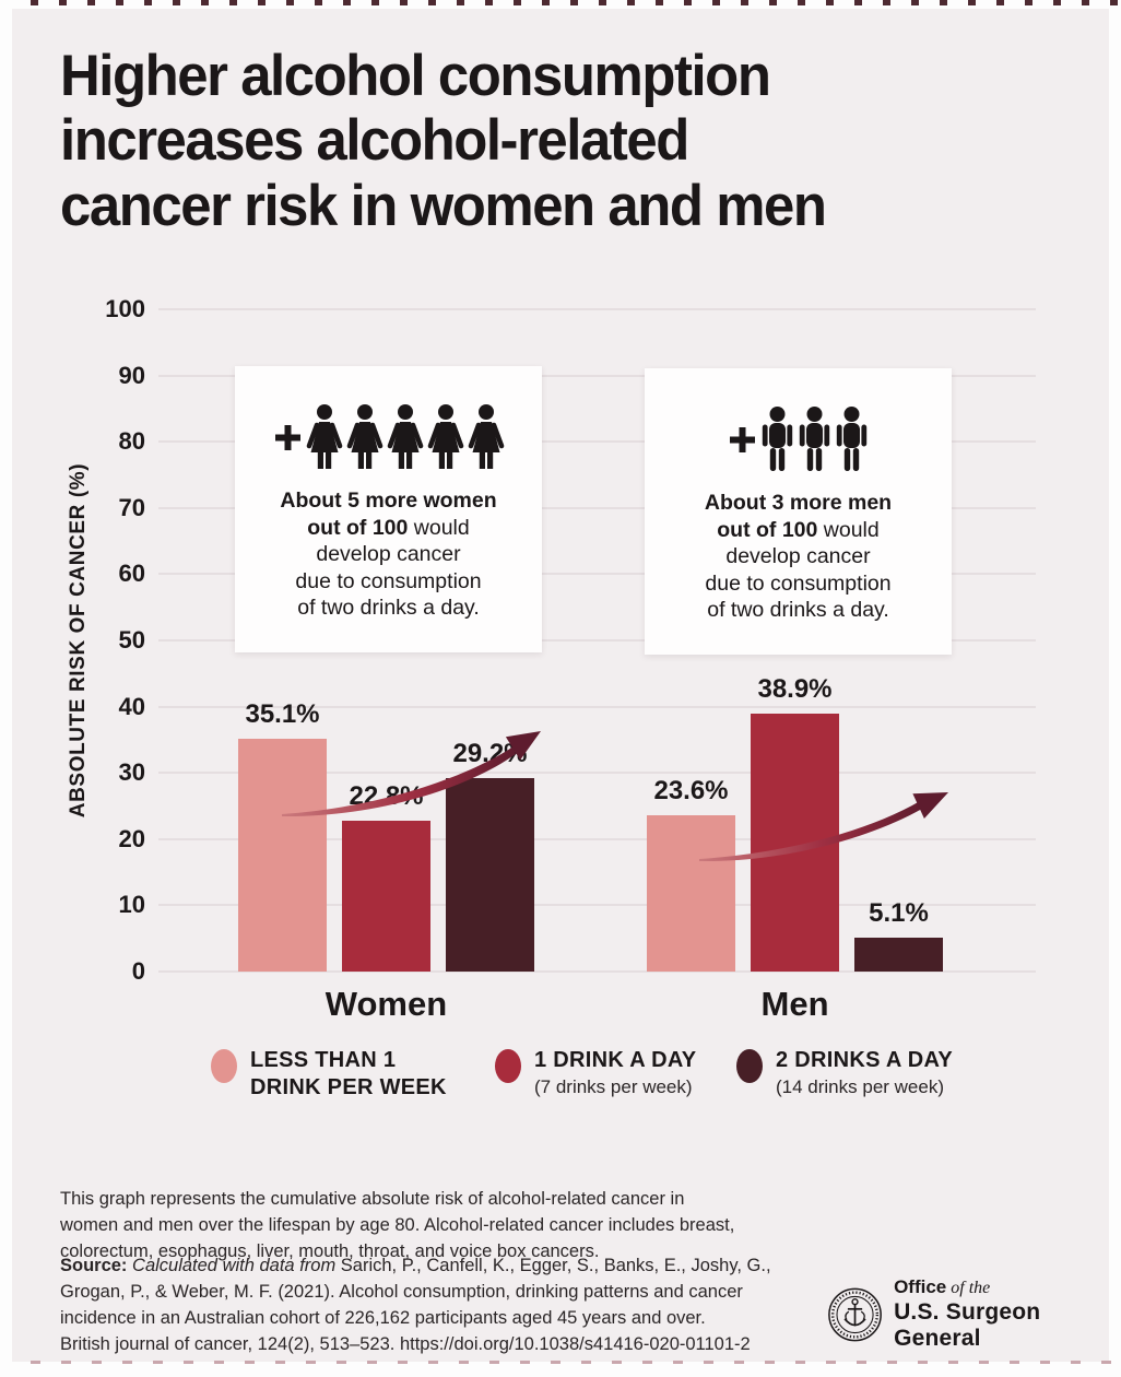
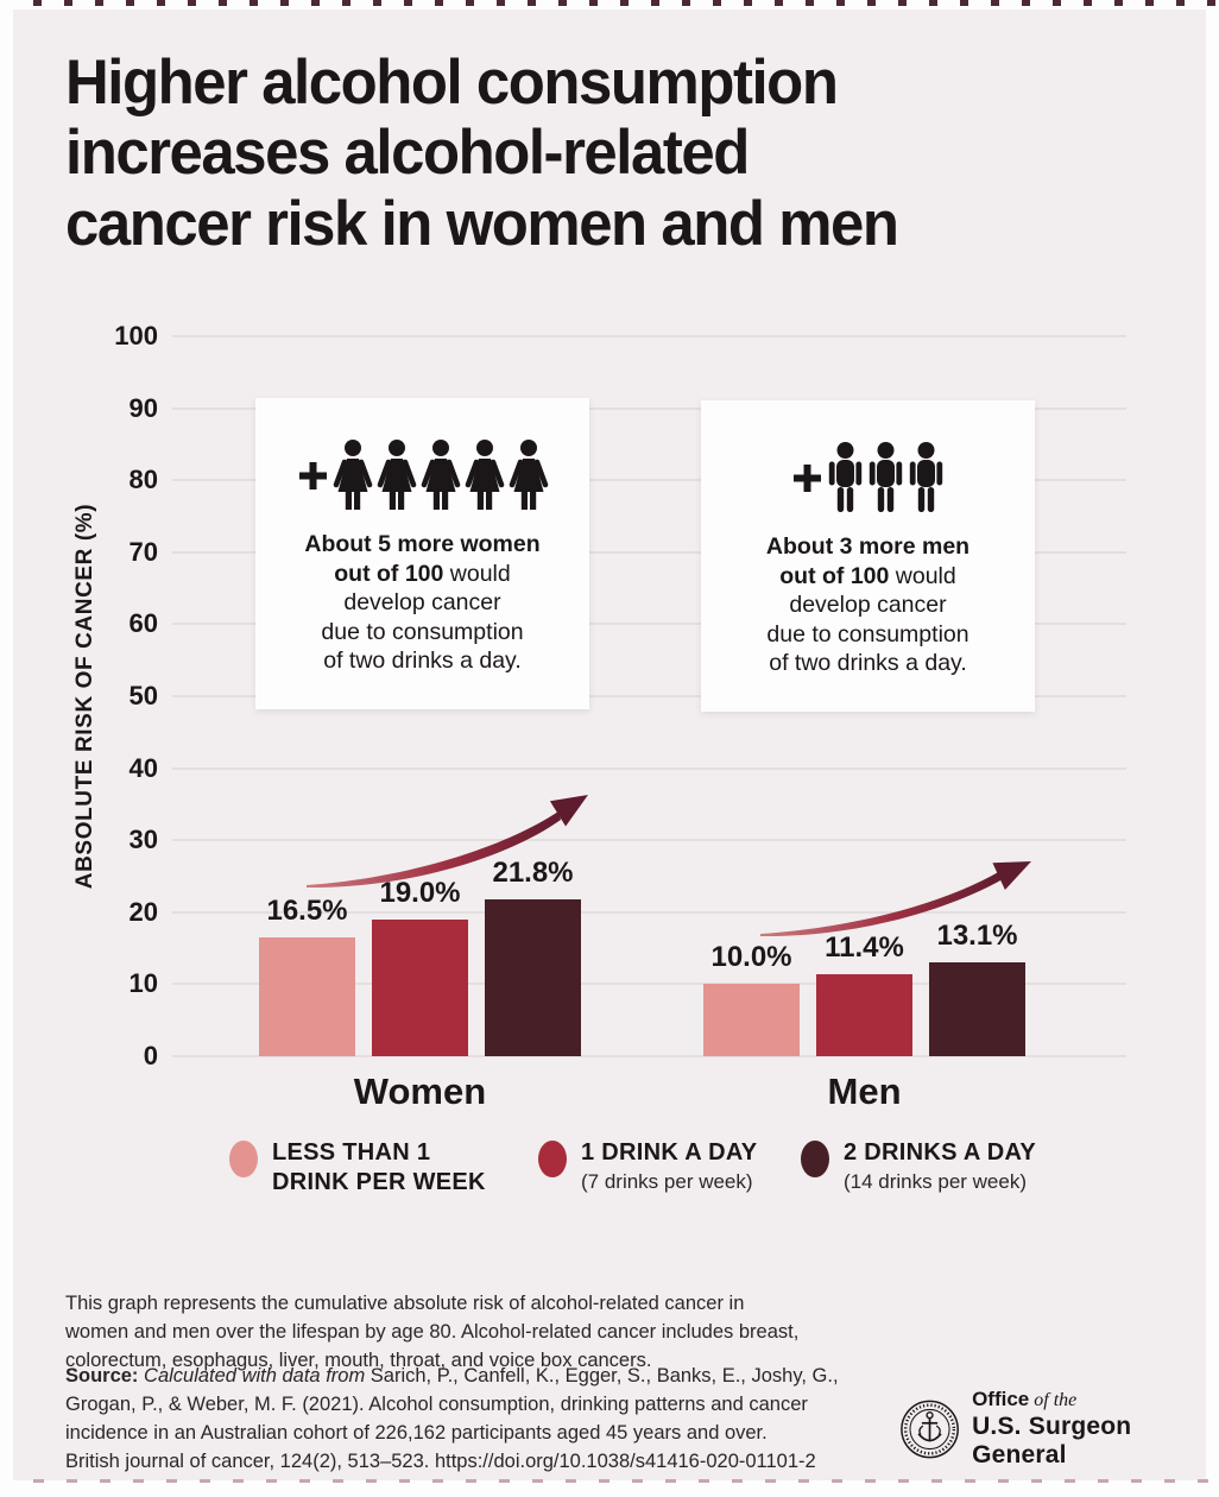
LESS THAN 1 DRINK PER WEEK/Women: 35.1% -> 16.5%
1 DRINK A DAY (7 drinks per week)/Women: 22.8% -> 19.0%
2 DRINKS A DAY (14 drinks per week)/Women: 29.2% -> 21.8%
LESS THAN 1 DRINK PER WEEK/Men: 23.6% -> 10.0%
1 DRINK A DAY (7 drinks per week)/Men: 38.9% -> 11.4%
2 DRINKS A DAY (14 drinks per week)/Men: 5.1% -> 13.1%
